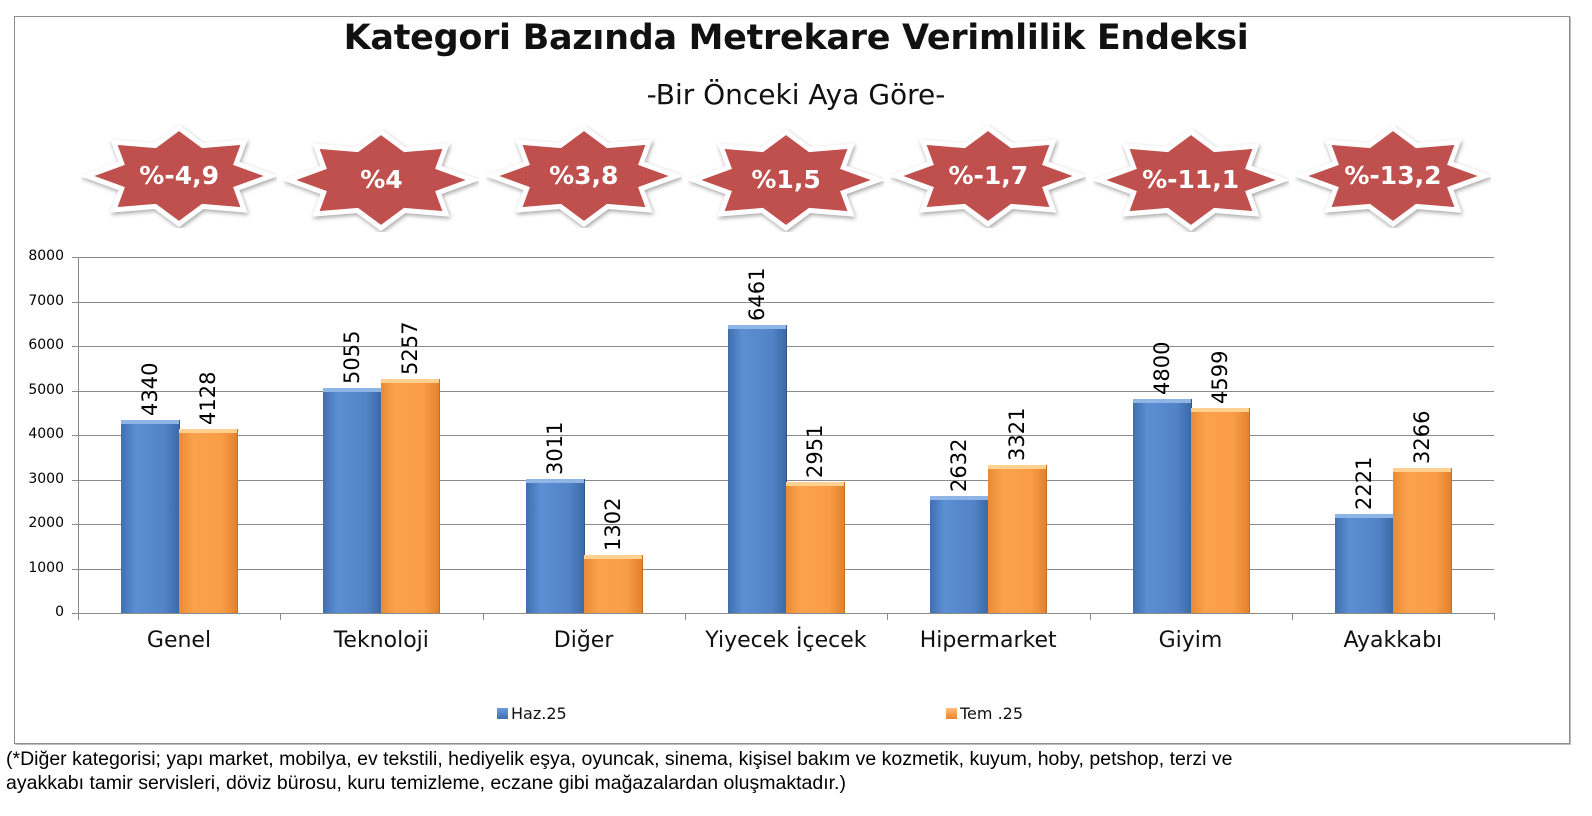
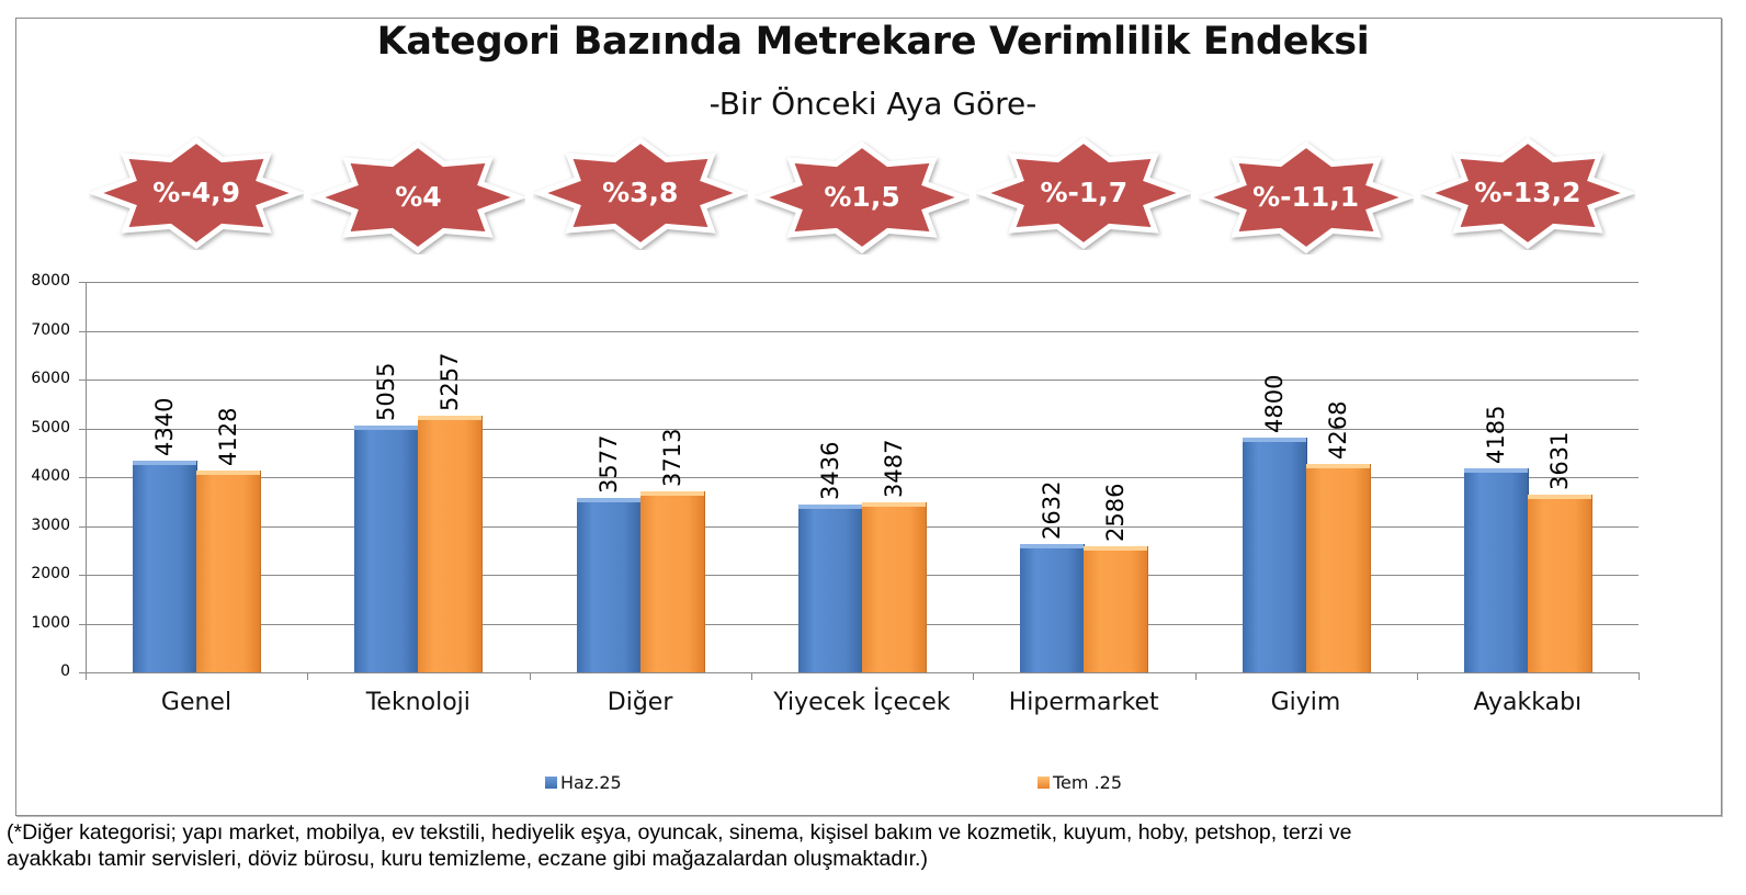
Haz.25/Diğer: 3011 -> 3577
Tem .25/Diğer: 1302 -> 3713
Haz.25/Yiyecek İçecek: 6461 -> 3436
Tem .25/Yiyecek İçecek: 2951 -> 3487
Tem .25/Hipermarket: 3321 -> 2586
Tem .25/Giyim: 4599 -> 4268
Haz.25/Ayakkabı: 2221 -> 4185
Tem .25/Ayakkabı: 3266 -> 3631
